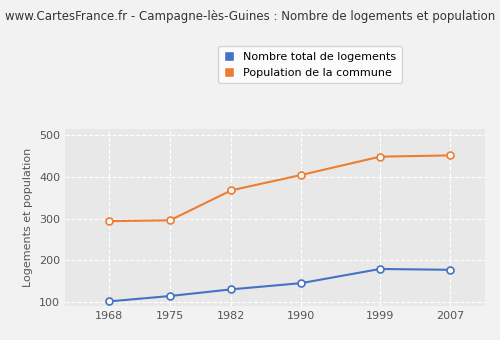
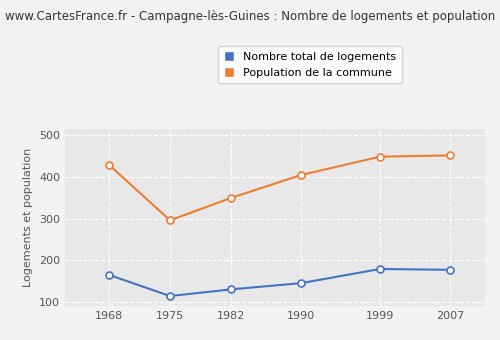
Nombre total de logements/1968: 101 -> 165
Population de la commune/1968: 294 -> 430
Population de la commune/1982: 368 -> 350
